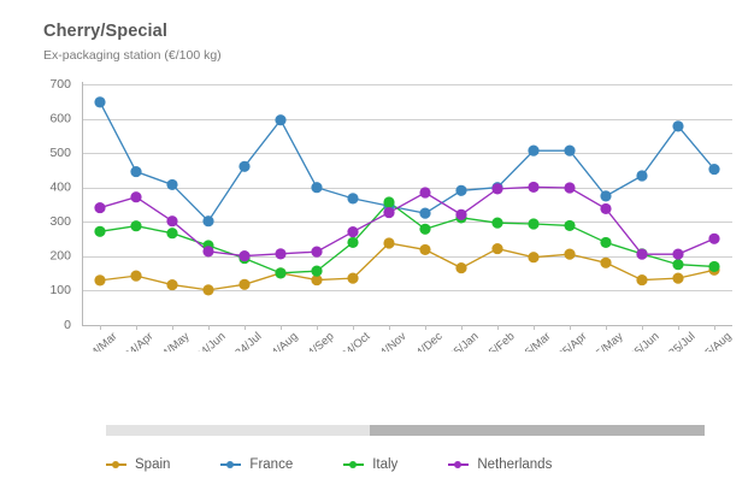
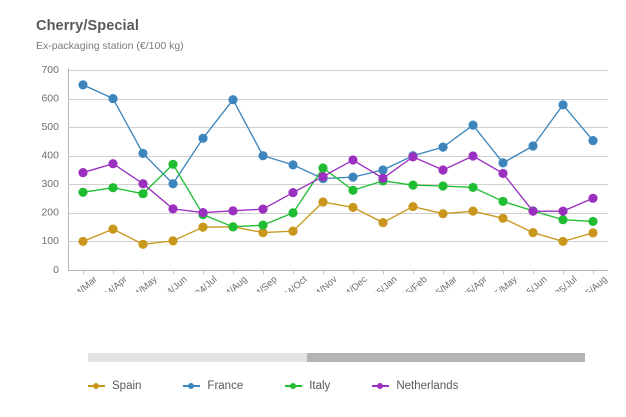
Spain/2024/Mar: 130 -> 100
France/2024/Apr: 450 -> 600
Spain/2024/May: 120 -> 90
Italy/2024/Jun: 230 -> 370
Spain/2024/Jul: 120 -> 150
Italy/2024/Oct: 240 -> 200
France/2024/Nov: 350 -> 320
France/2025/Jan: 390 -> 350
France/2025/Mar: 510 -> 430
Netherlands/2025/Mar: 400 -> 350
Spain/2025/Jul: 140 -> 100
Spain/2025/Aug: 160 -> 130
